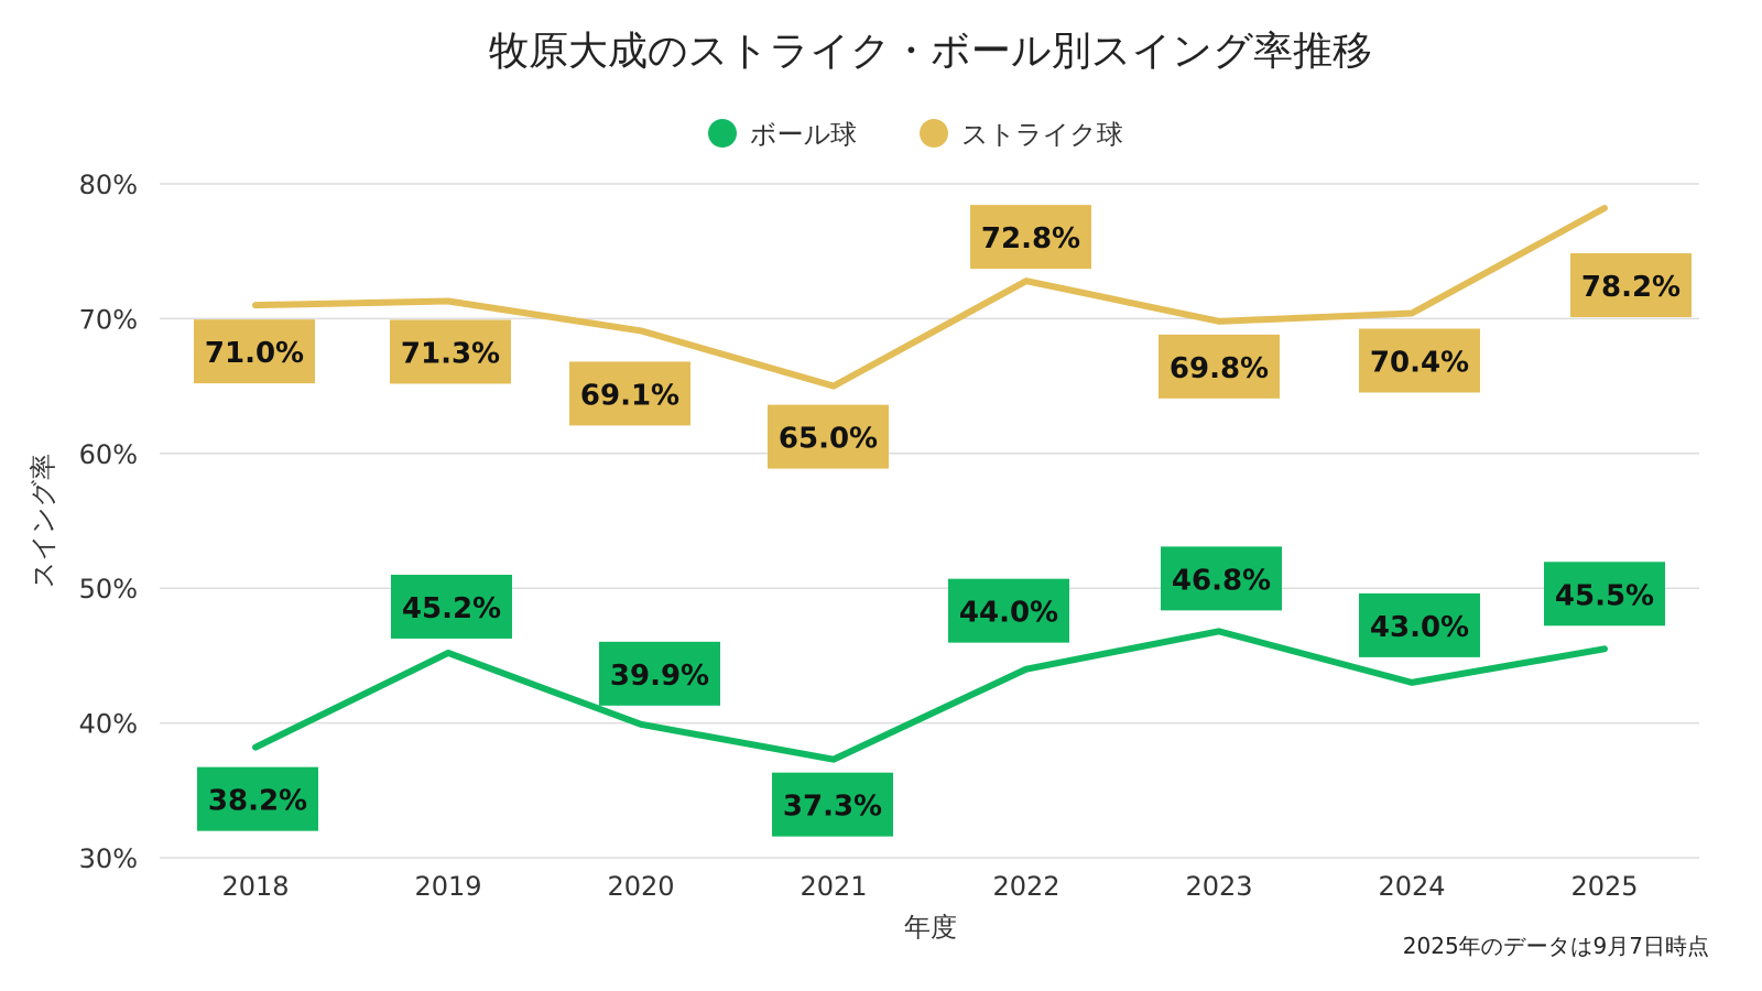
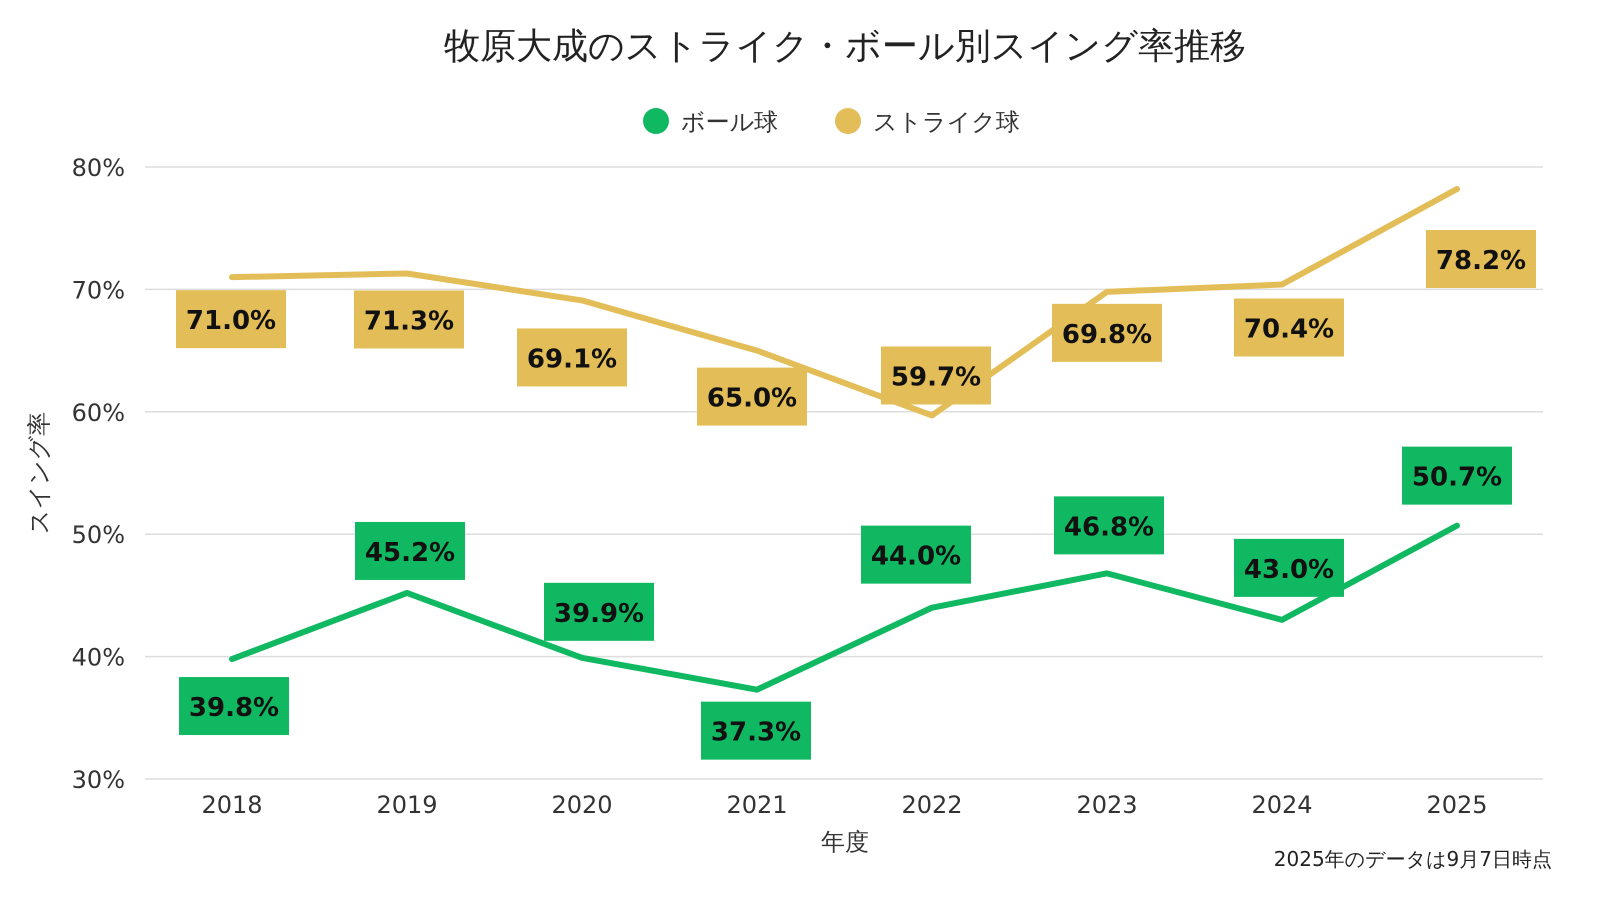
ボール球/2018: 38.2% -> 39.8%
ストライク球/2022: 72.8% -> 59.7%
ボール球/2025: 45.5% -> 50.7%
